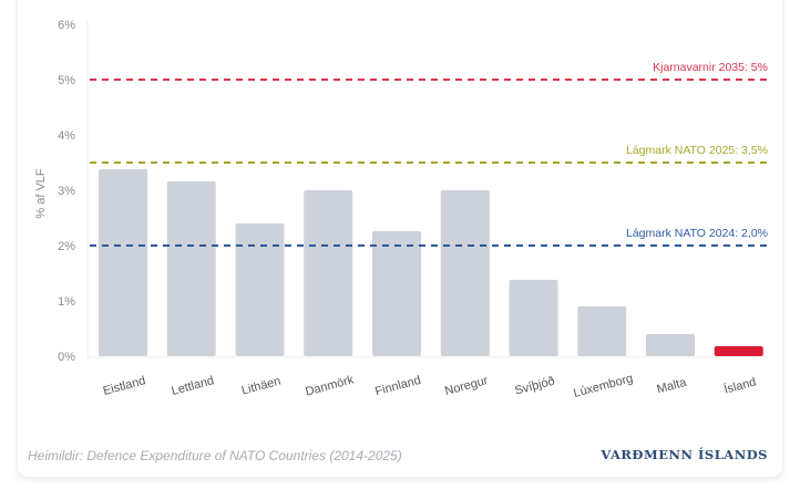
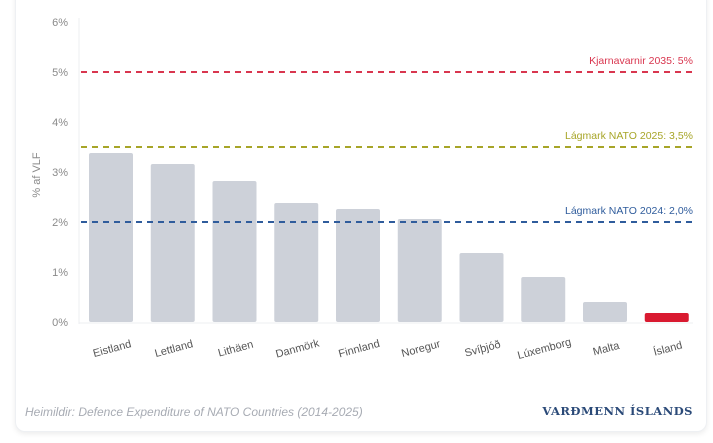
Lithäen: 2.4% -> 2.8%
Danmörk: 3.0% -> 2.4%
Noregur: 3.0% -> 2.1%
